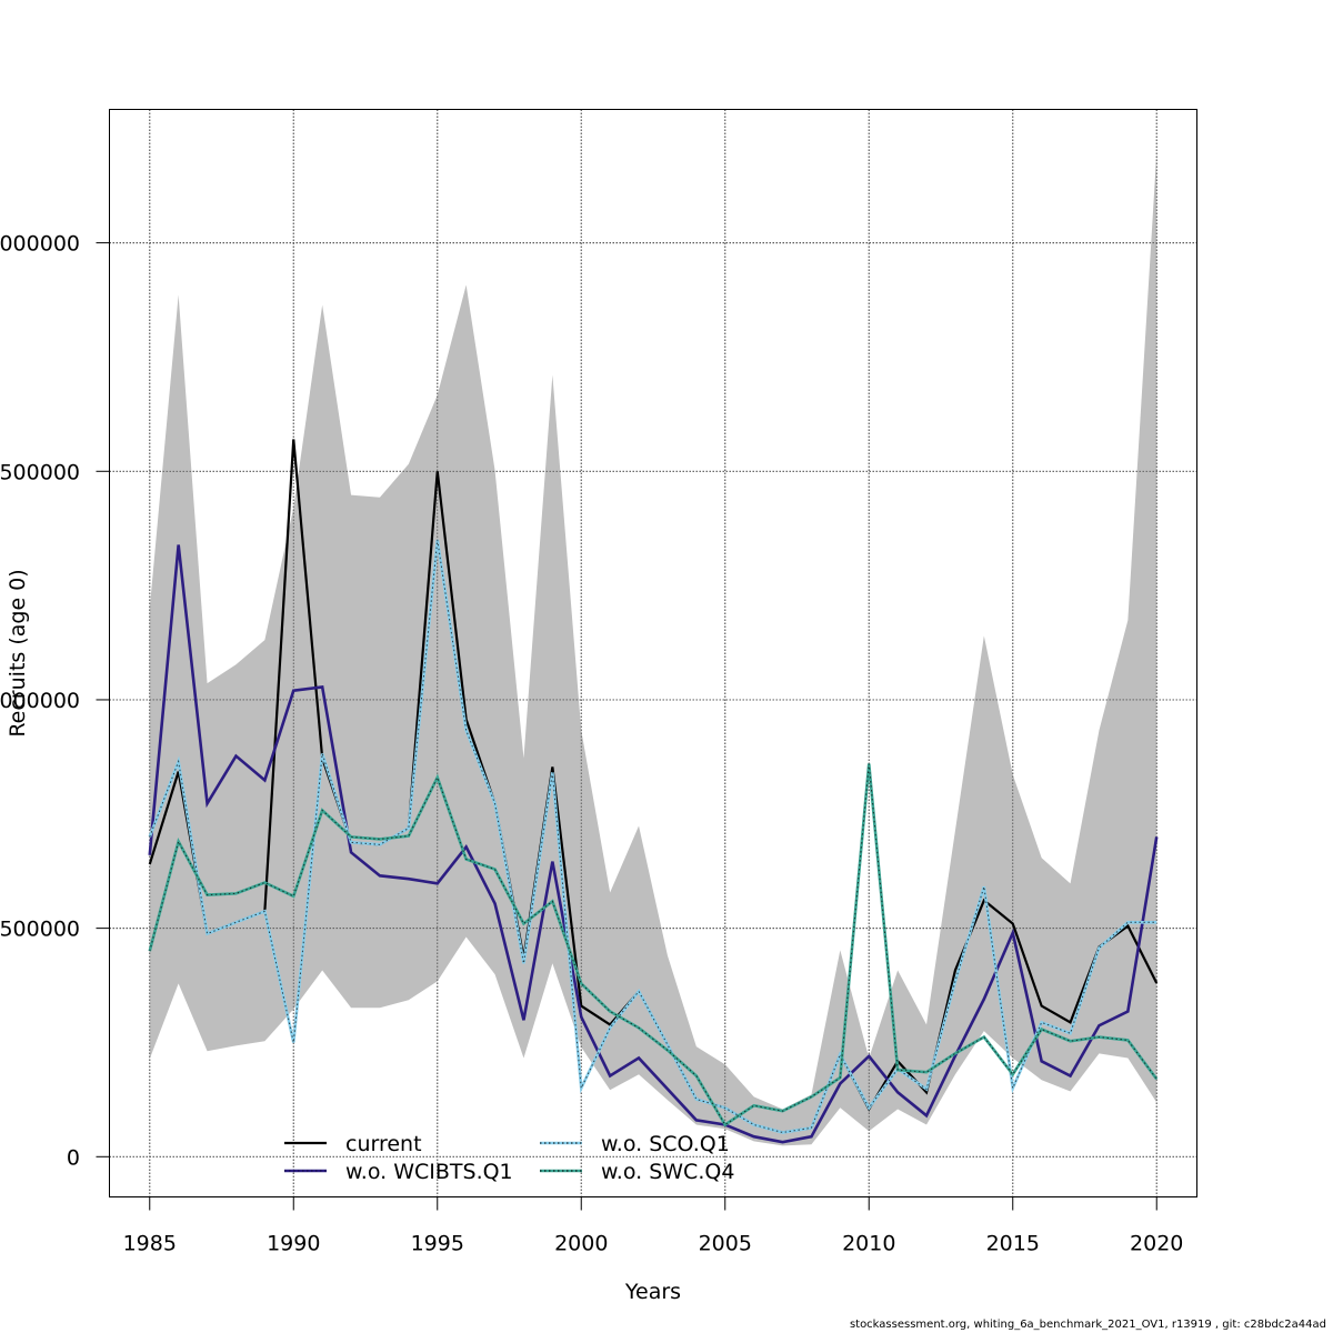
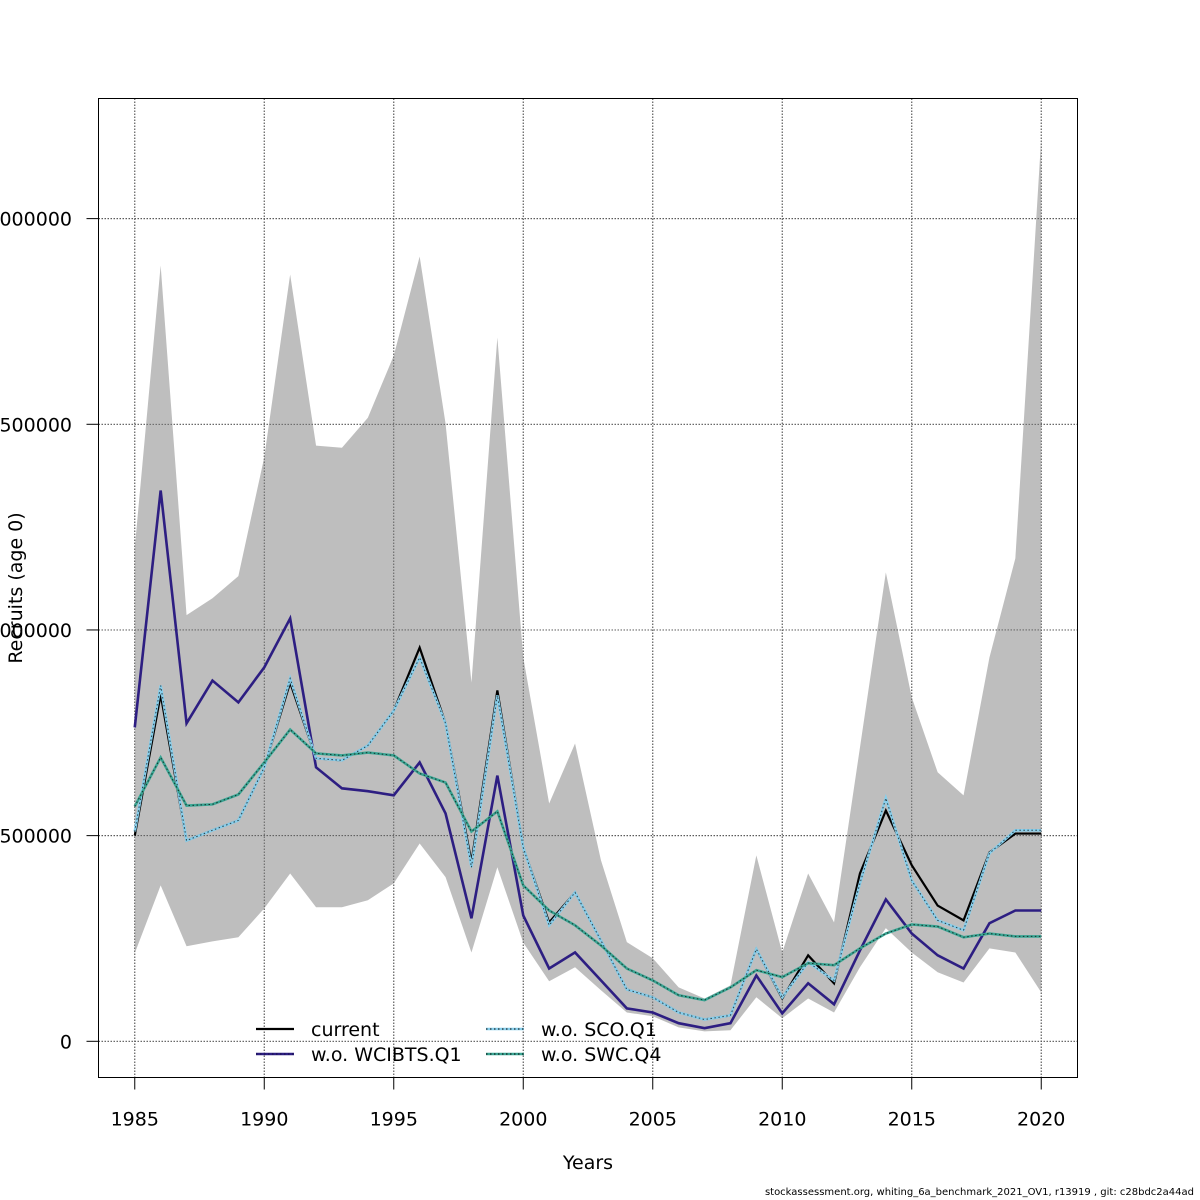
current/1985: 640000 -> 500000
w.o. WCIBTS.Q1/1985: 660000 -> 760000
w.o. SCO.Q1/1985: 700000 -> 510000
w.o. SWC.Q4/1985: 450000 -> 570000
current/1990: 1570000 -> 670000
w.o. WCIBTS.Q1/1990: 1020000 -> 910000
w.o. SCO.Q1/1990: 250000 -> 670000
w.o. SWC.Q4/1990: 570000 -> 680000
current/1995: 1500000 -> 800000
w.o. SCO.Q1/1995: 1350000 -> 800000
w.o. SWC.Q4/1995: 830000 -> 700000
current/2000: 330000 -> 470000
w.o. SCO.Q1/2000: 150000 -> 470000
w.o. SWC.Q4/2005: 70000 -> 150000
w.o. WCIBTS.Q1/2010: 220000 -> 70000
w.o. SWC.Q4/2010: 860000 -> 160000
current/2015: 510000 -> 430000
w.o. WCIBTS.Q1/2015: 490000 -> 260000
w.o. SCO.Q1/2015: 150000 -> 390000
w.o. SWC.Q4/2015: 180000 -> 280000
current/2020: 380000 -> 500000
w.o. WCIBTS.Q1/2020: 700000 -> 320000
w.o. SWC.Q4/2020: 170000 -> 260000
